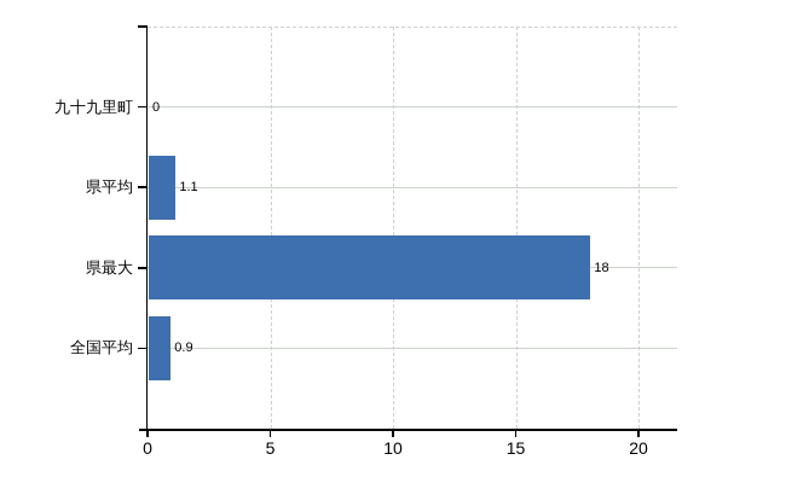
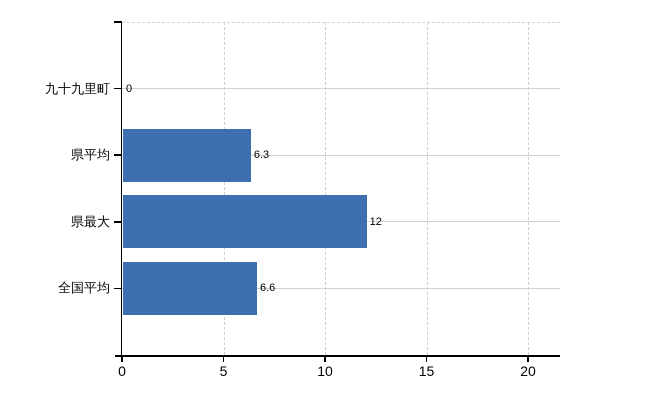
県平均: 1.1 -> 6.3
県最大: 18 -> 12
全国平均: 0.9 -> 6.6
